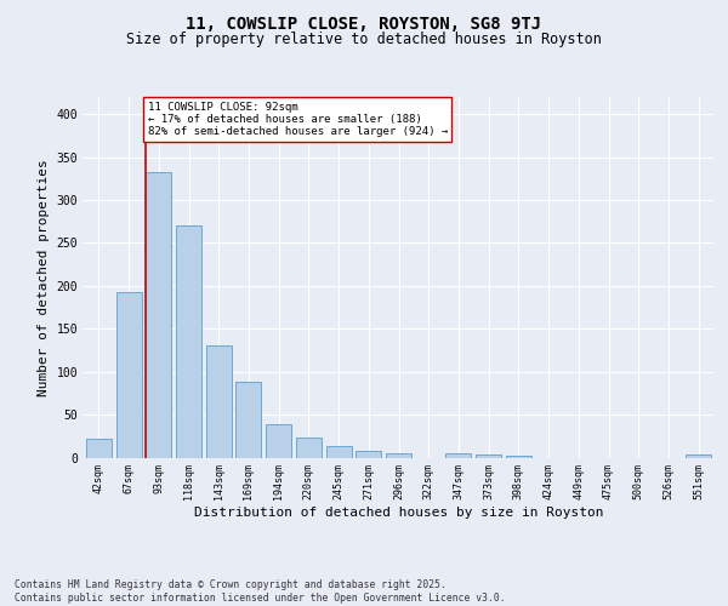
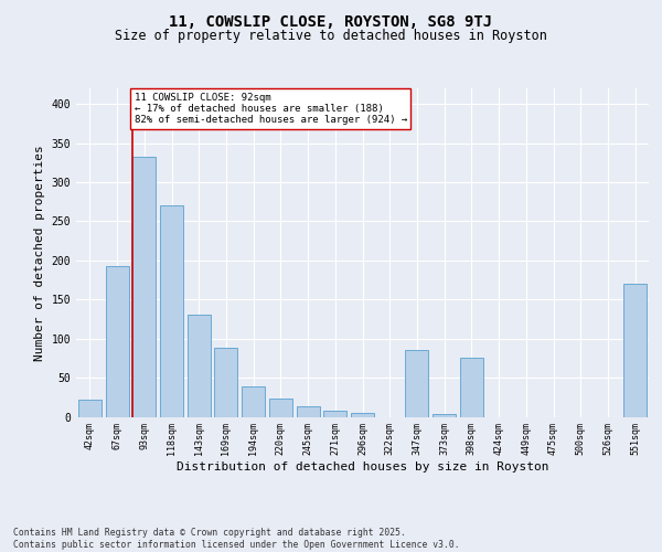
347sqm: 5 -> 86
398sqm: 2 -> 76
551sqm: 3 -> 170
